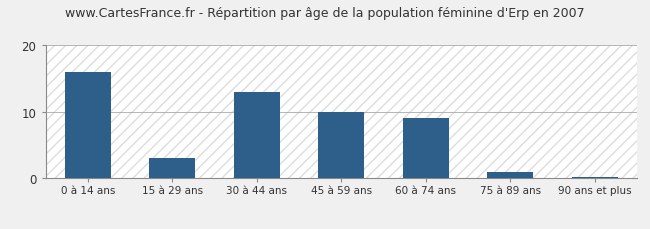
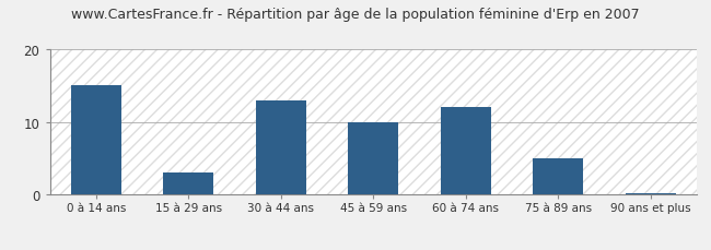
0 à 14 ans: 16.0 -> 15.0
60 à 74 ans: 9.0 -> 12.0
75 à 89 ans: 1.0 -> 5.0
